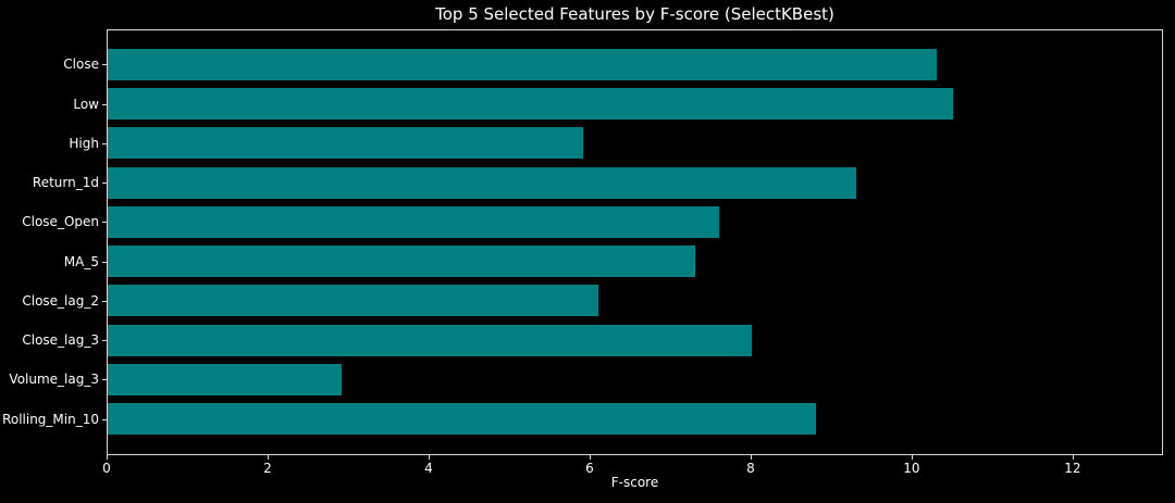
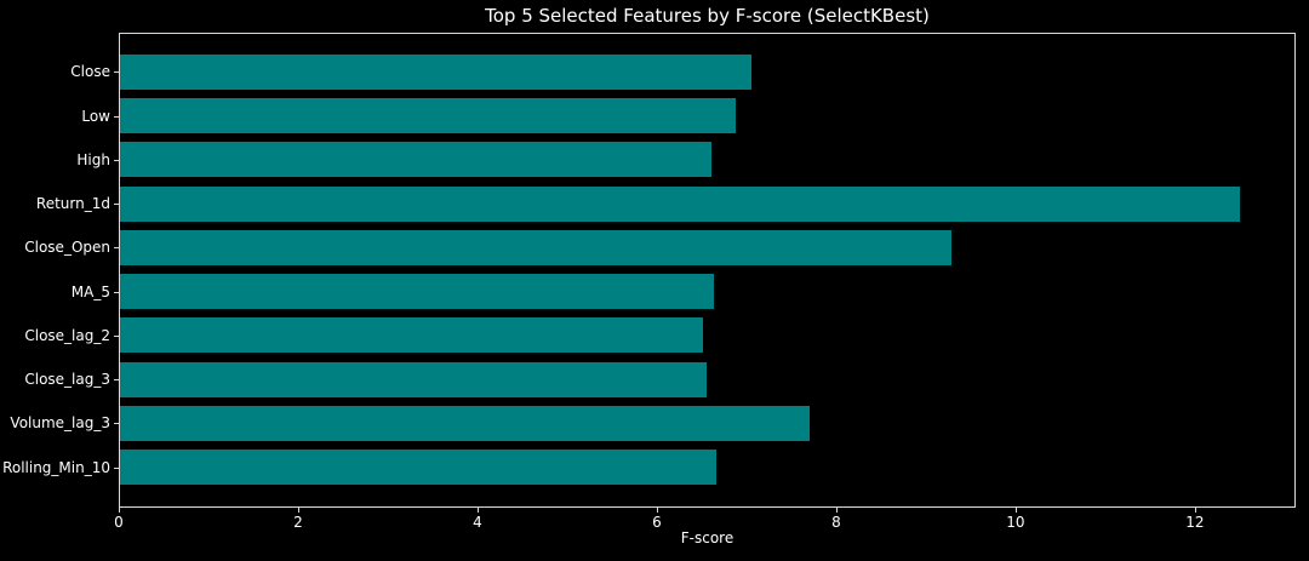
Close: 10.3 -> 7.0
Low: 10.5 -> 6.9
High: 5.9 -> 6.6
Return_1d: 9.3 -> 12.5
Close_Open: 7.6 -> 9.3
MA_5: 7.3 -> 6.6
Close_lag_2: 6.1 -> 6.5
Close_lag_3: 8.0 -> 6.5
Volume_lag_3: 2.9 -> 7.7
Rolling_Min_10: 8.8 -> 6.7
